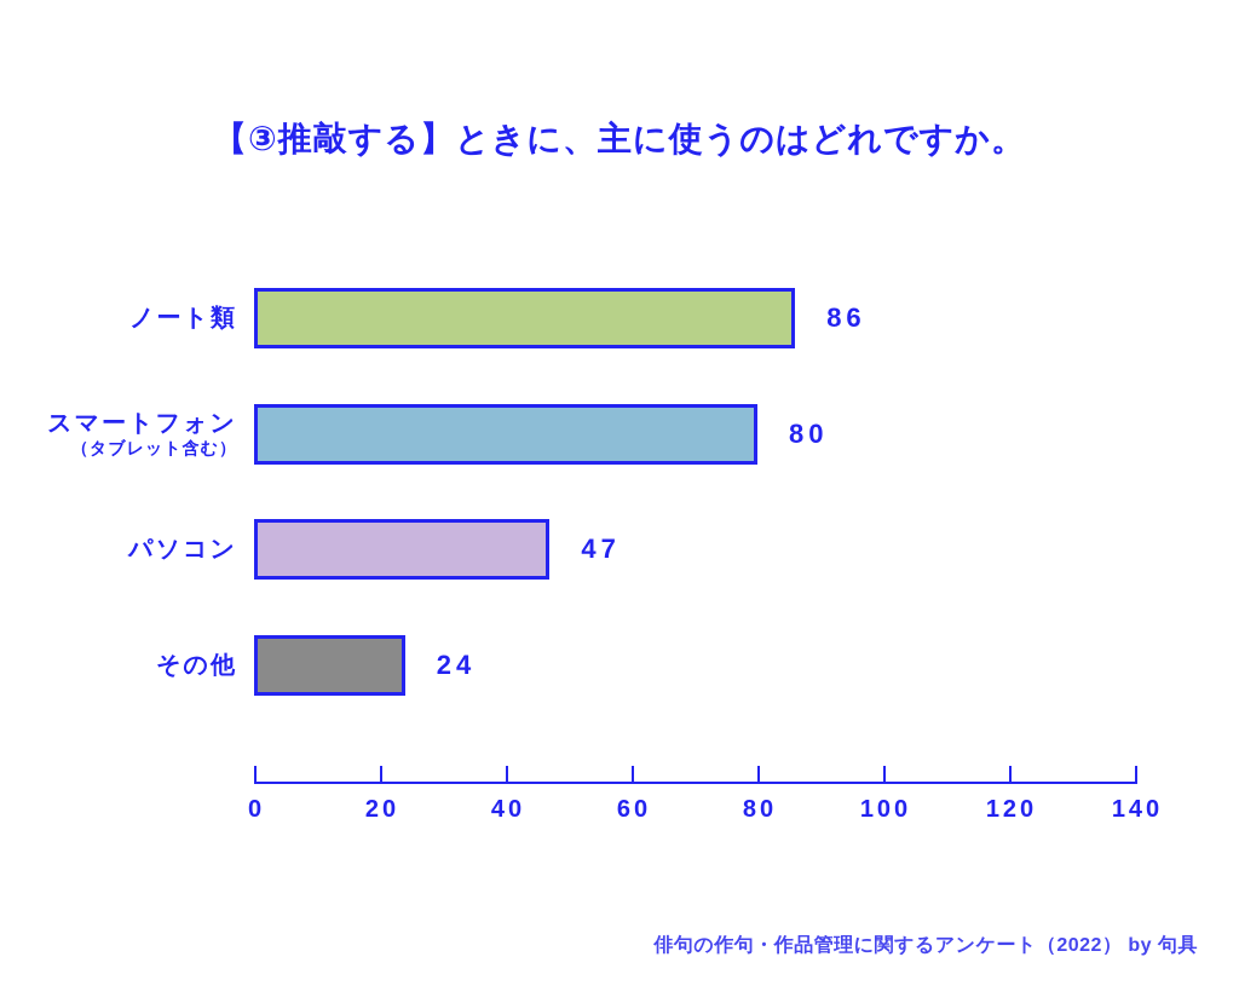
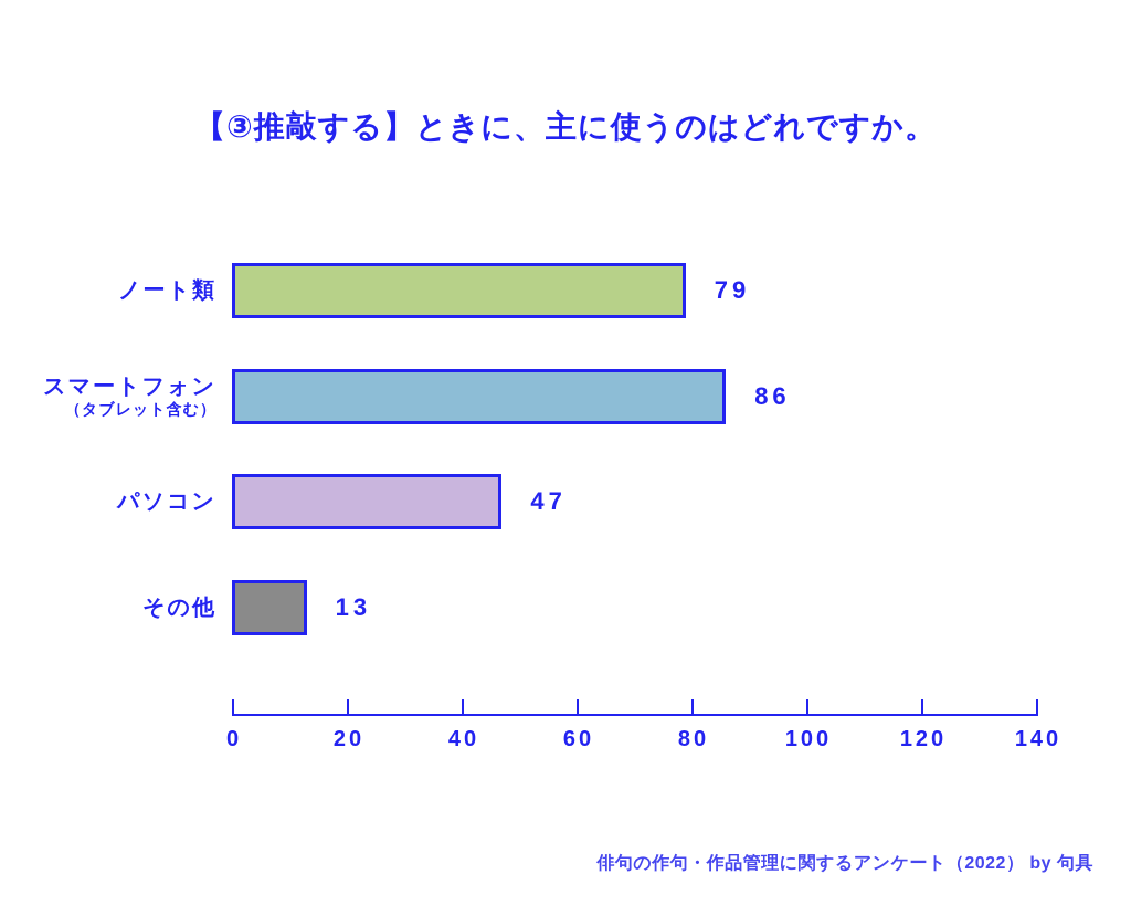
ノート類: 86 -> 79
スマートフォン: 80 -> 86
その他: 24 -> 13
